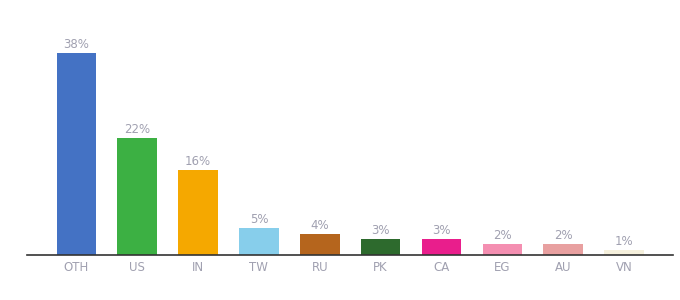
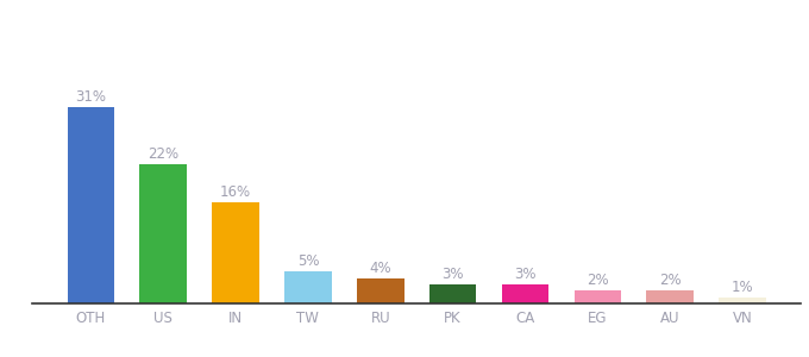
OTH: 38% -> 31%
